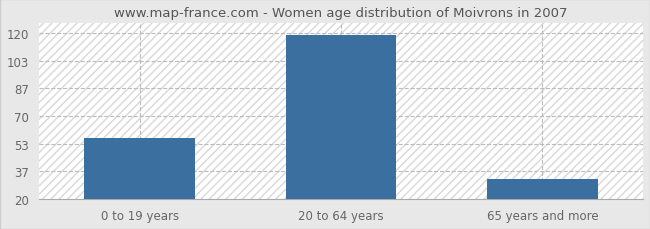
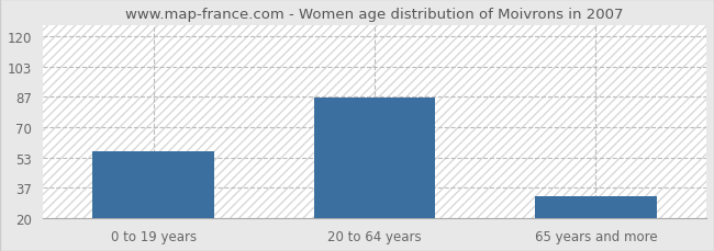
20 to 64 years: 119 -> 86
